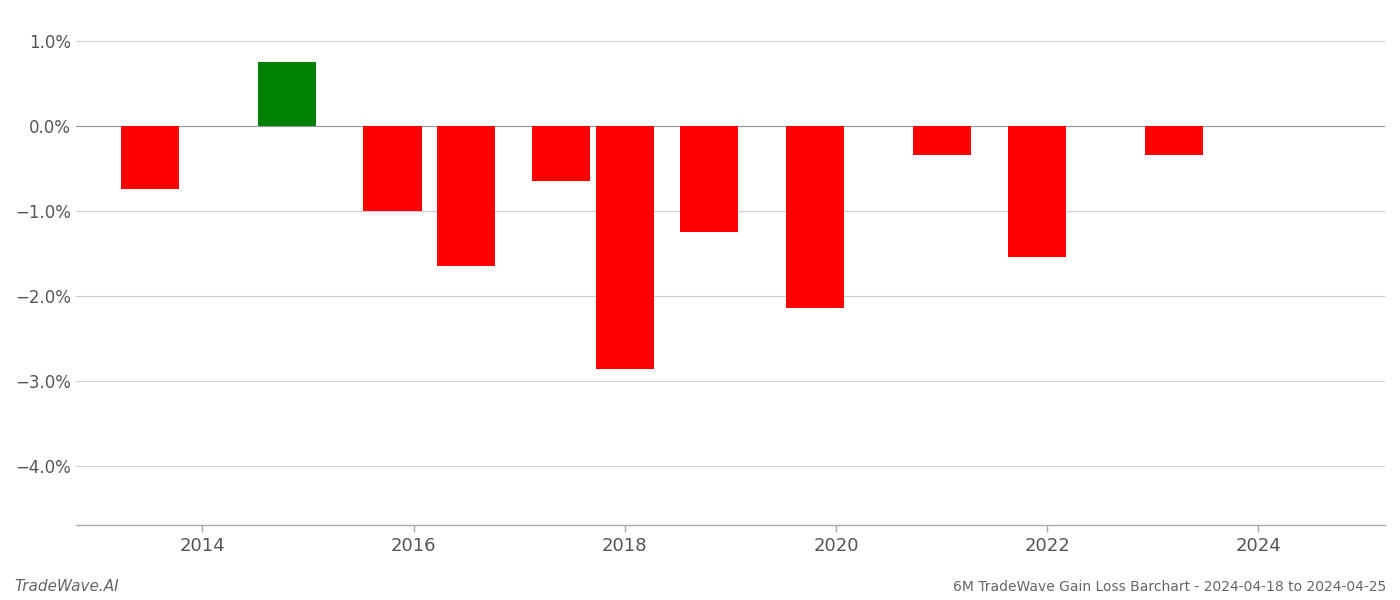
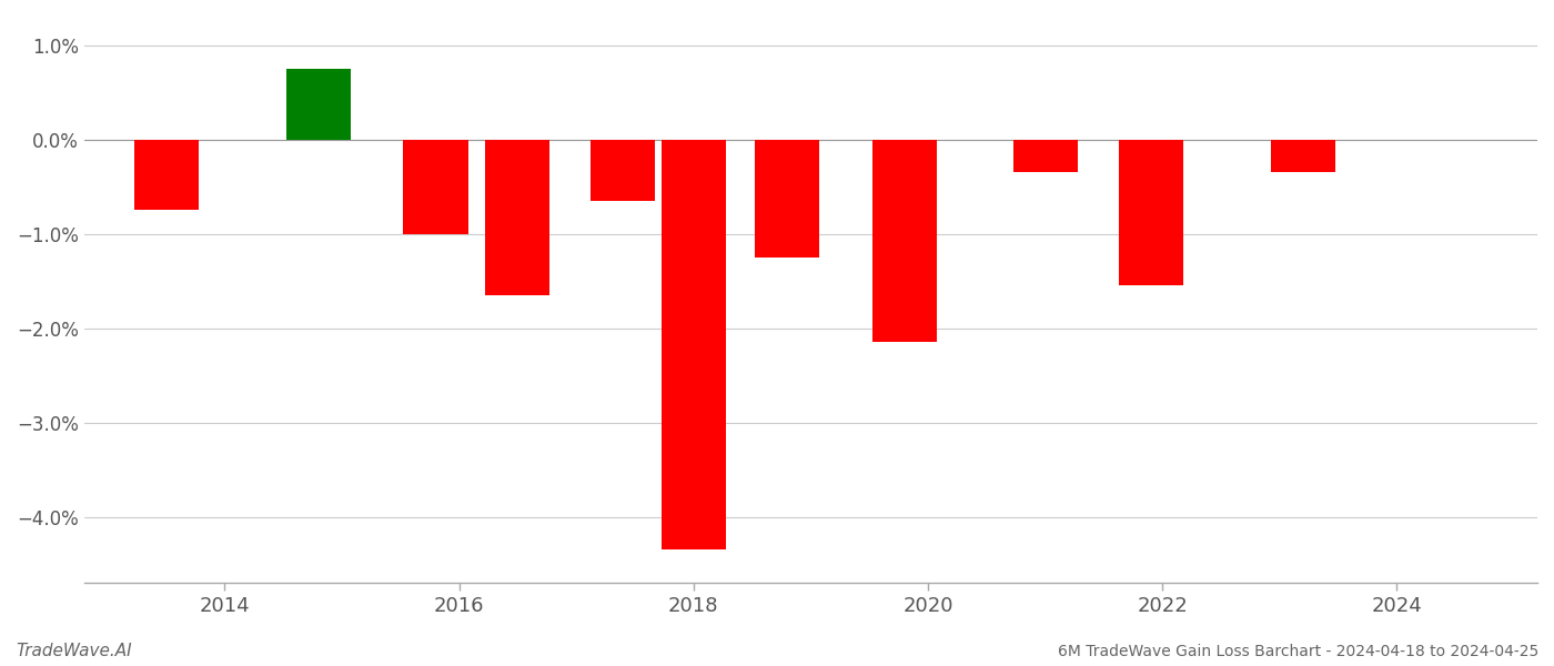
2018: -2.86% -> -4.35%
